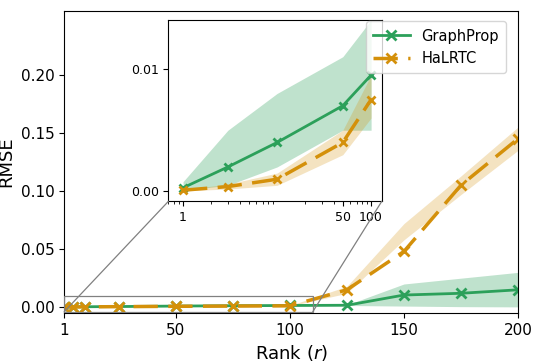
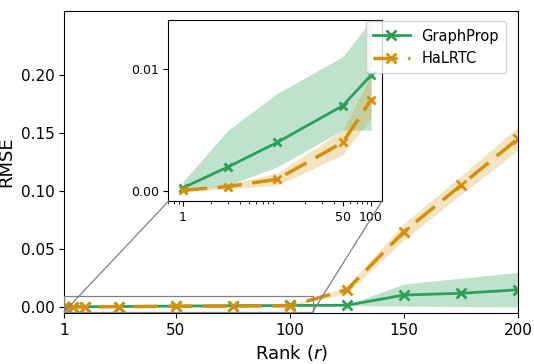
HaLRTC/150: 0.048 -> 0.065
